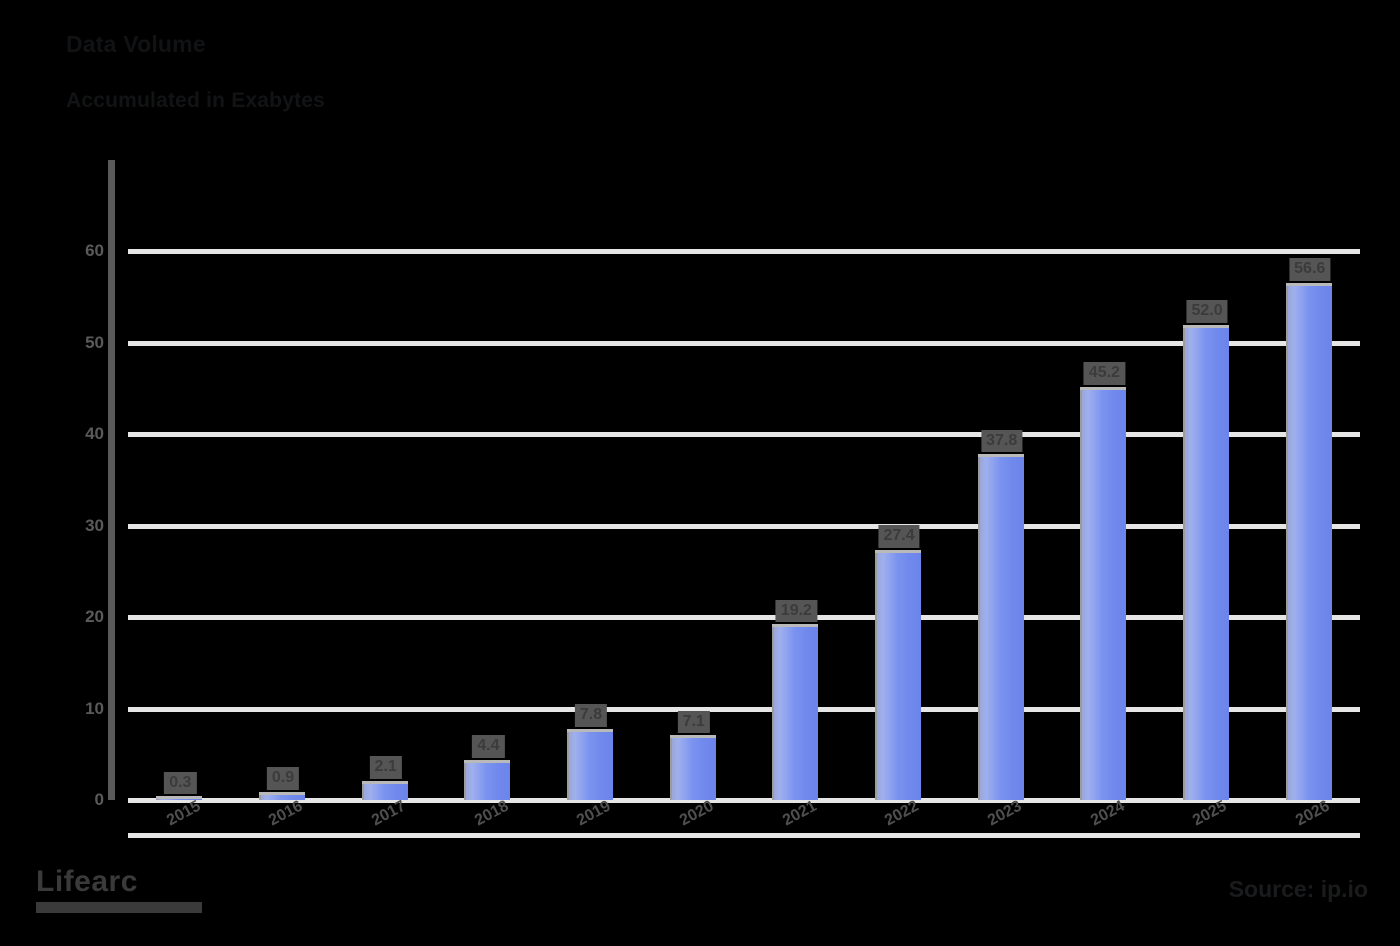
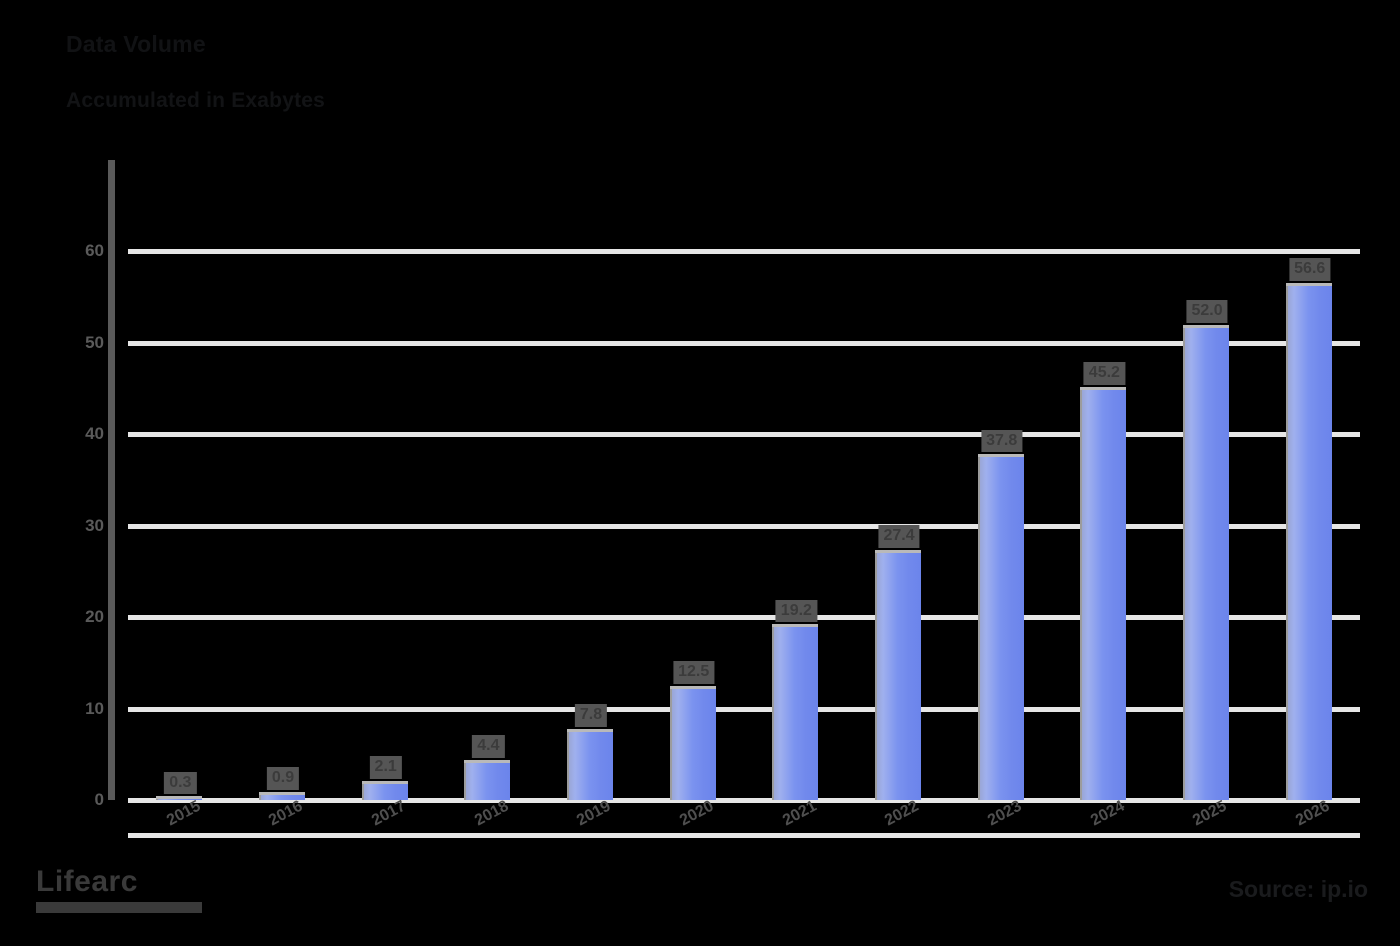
2020: 7.1 -> 12.5
